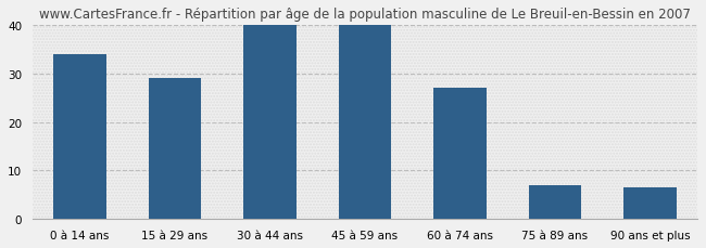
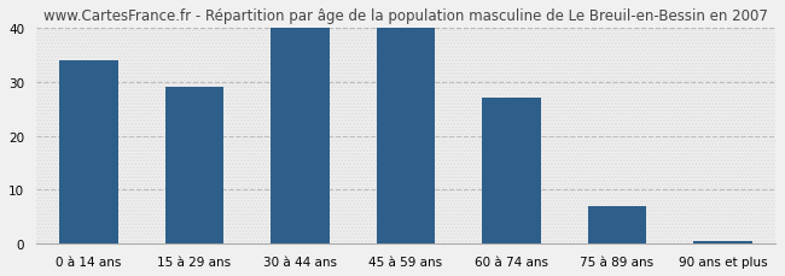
90 ans et plus: 6.5 -> 0.5
